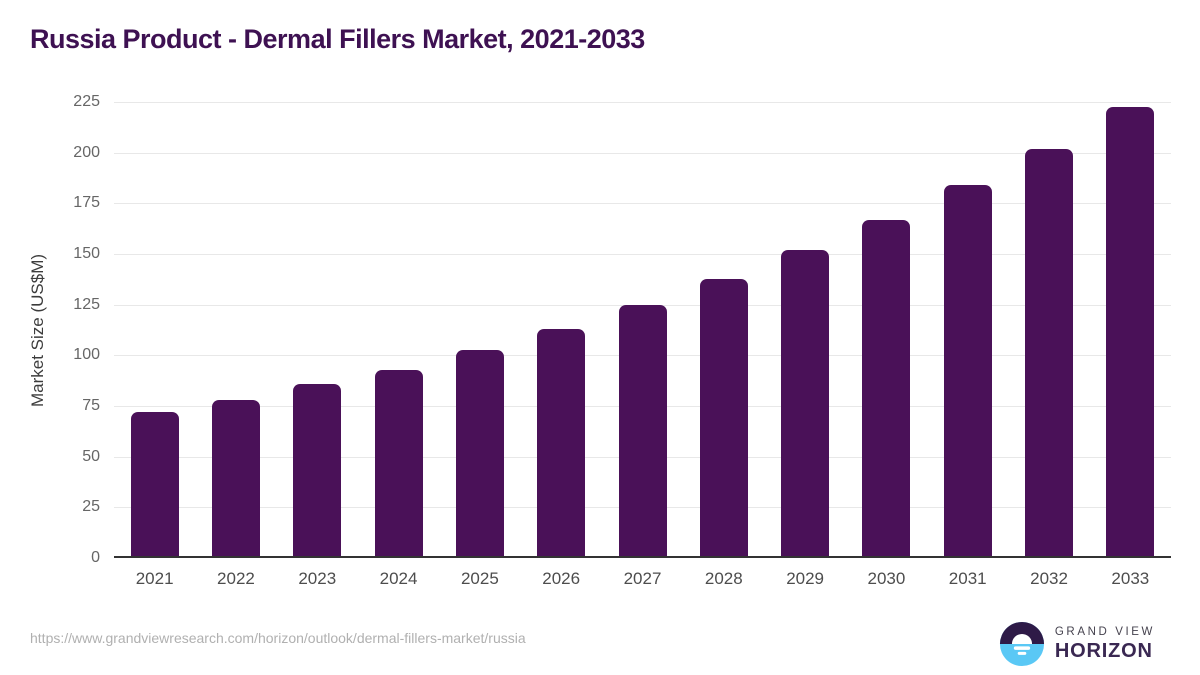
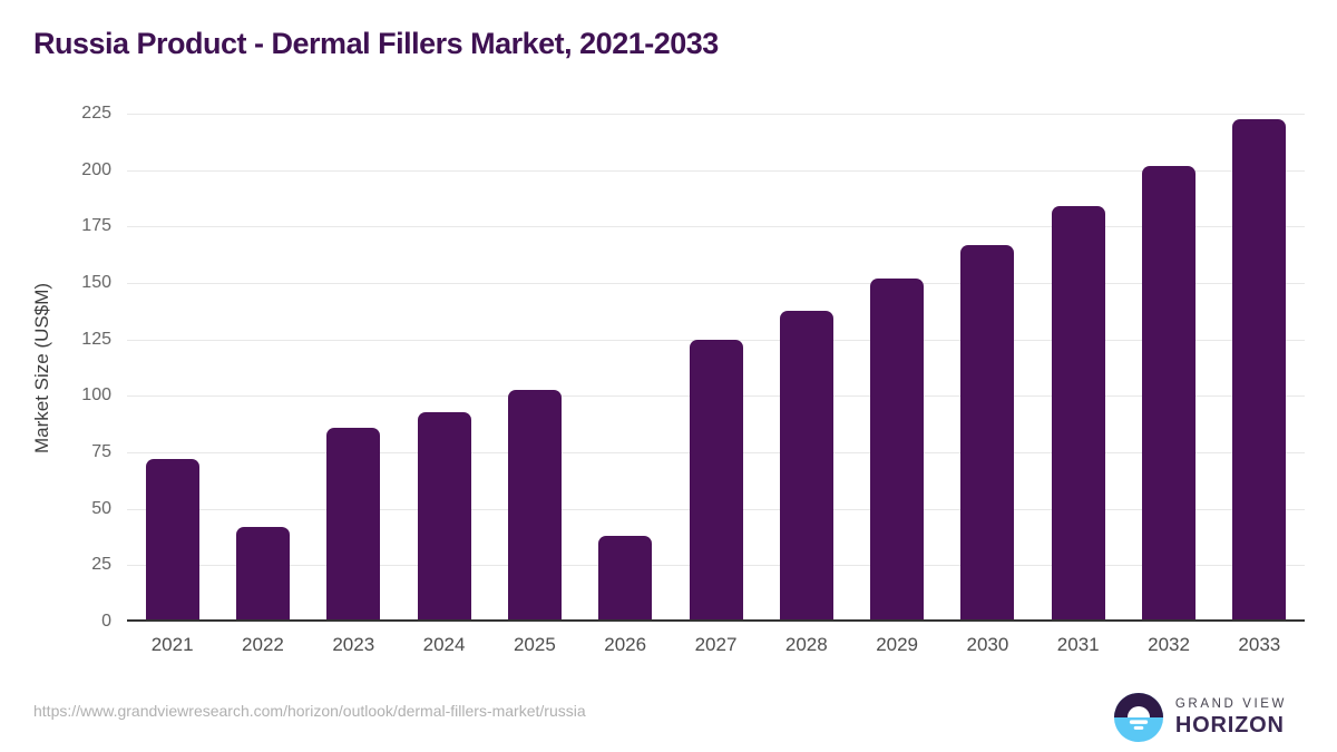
2022: 77 -> 41
2026: 112 -> 37
